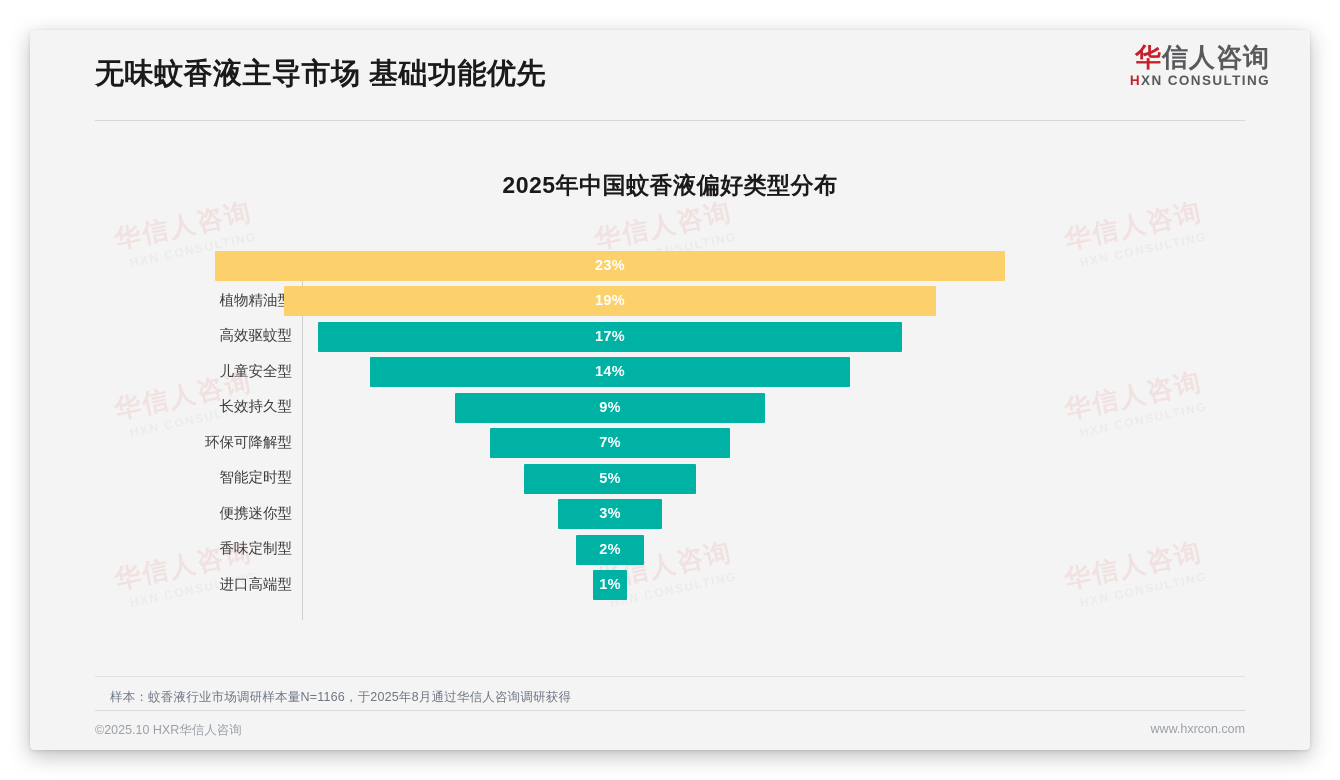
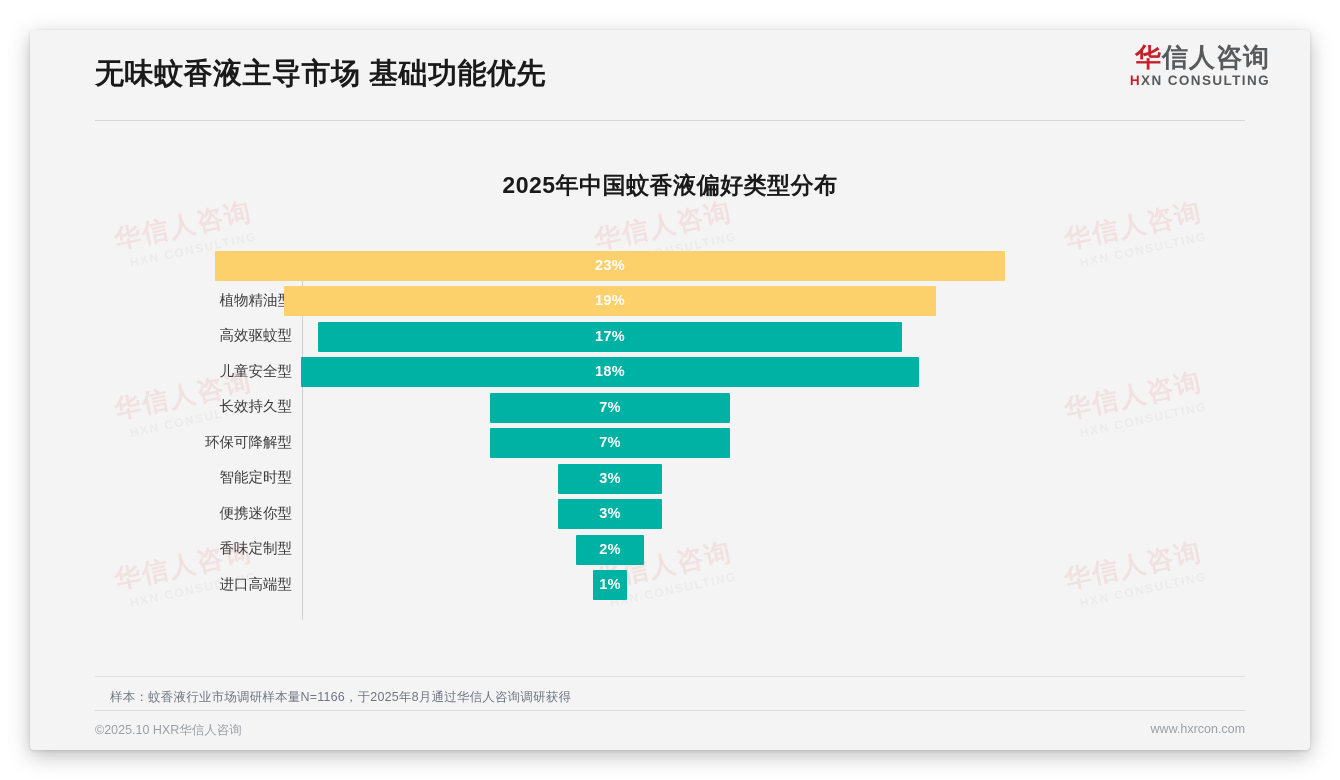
儿童安全型: 14% -> 18%
长效持久型: 9% -> 7%
智能定时型: 5% -> 3%
